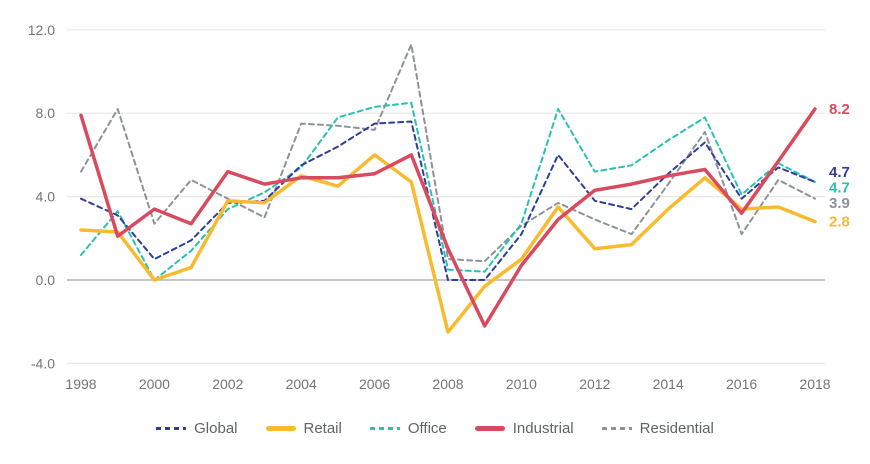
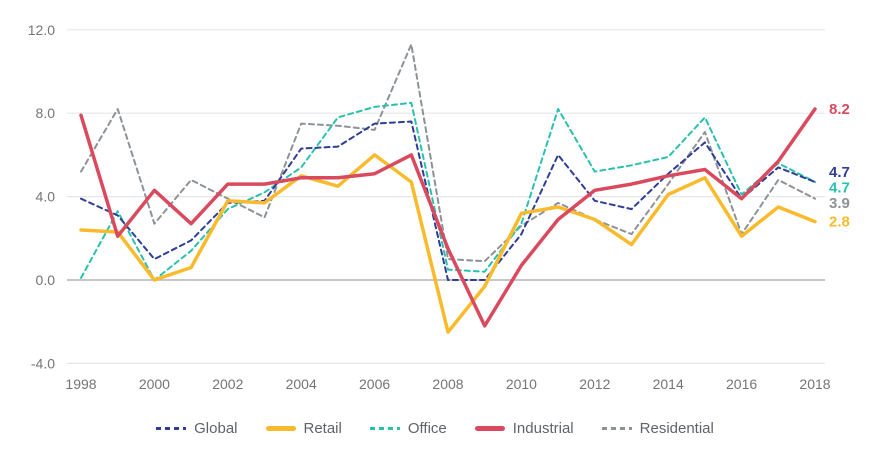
Office/1998: 1.2 -> 0.1
Industrial/2000: 3.4 -> 4.3
Industrial/2002: 5.2 -> 4.6
Global/2004: 5.5 -> 6.3
Retail/2010: 1.0 -> 3.2
Retail/2012: 1.5 -> 2.9
Retail/2014: 3.4 -> 4.1
Office/2014: 6.7 -> 5.9
Retail/2016: 3.4 -> 2.1
Industrial/2016: 3.2 -> 3.9
